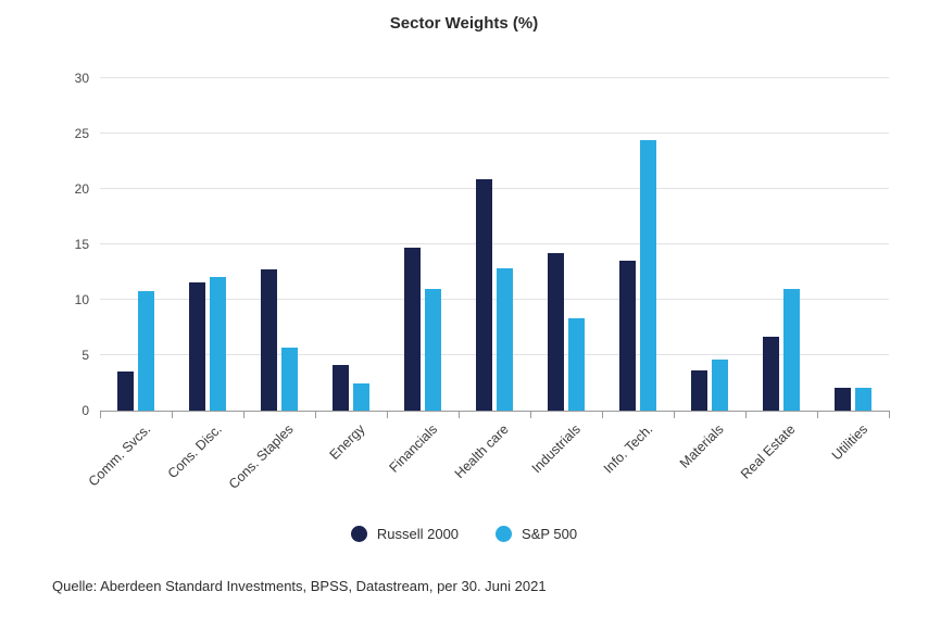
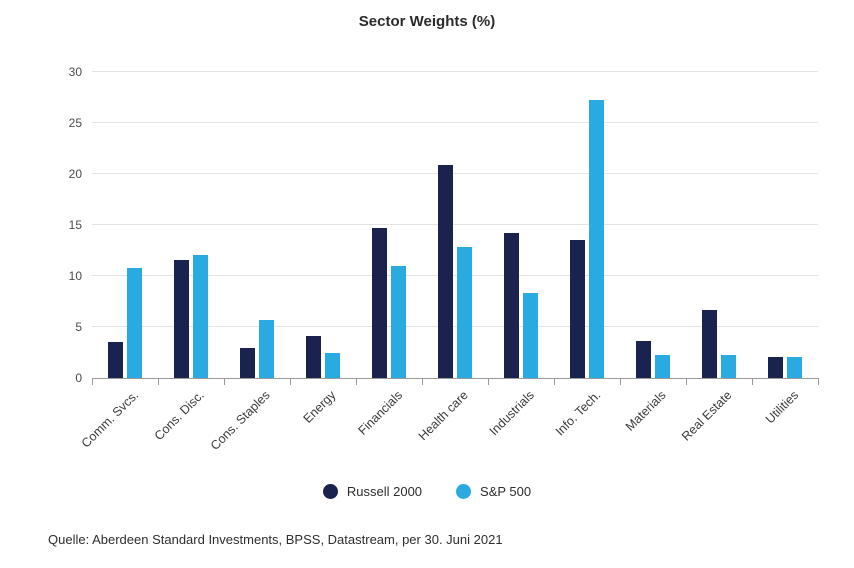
Russell 2000/Cons. Staples: 12.7 -> 2.9
S&P 500/Info. Tech.: 24.4 -> 27.3
S&P 500/Materials: 4.6 -> 2.3
S&P 500/Real Estate: 11.0 -> 2.3
